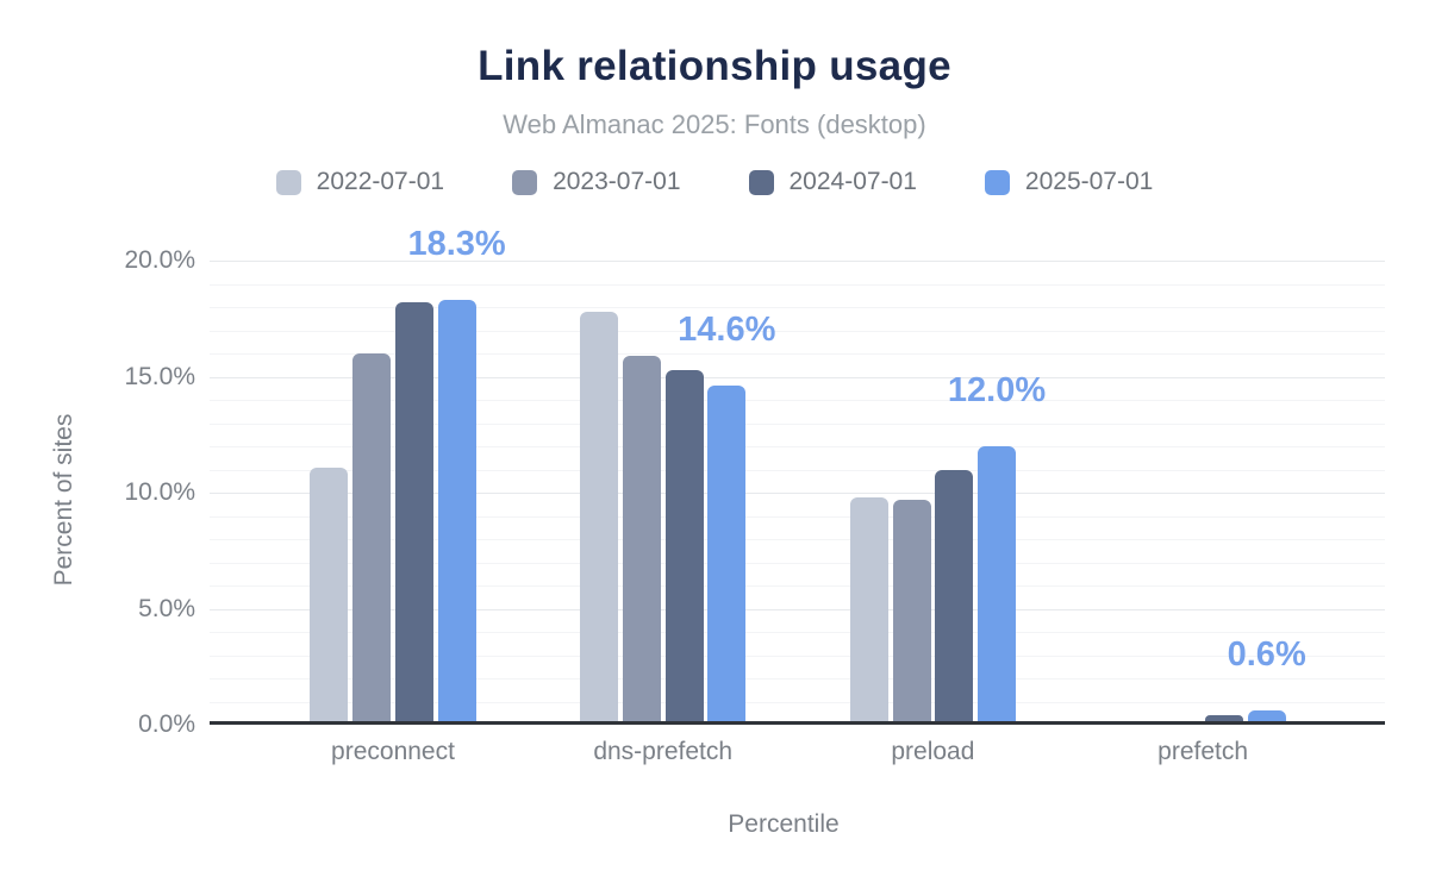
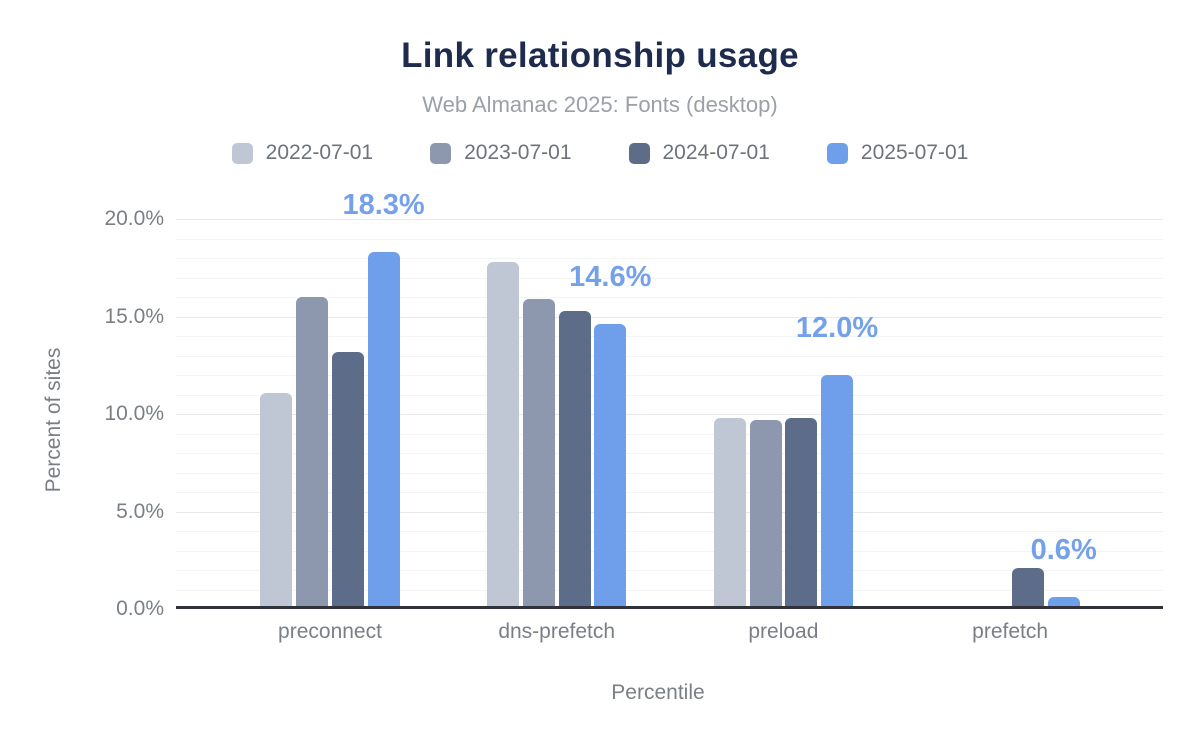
2024-07-01/preconnect: 18.2% -> 13.2%
2024-07-01/preload: 11.0% -> 9.8%
2024-07-01/prefetch: 0.4% -> 2.1%
